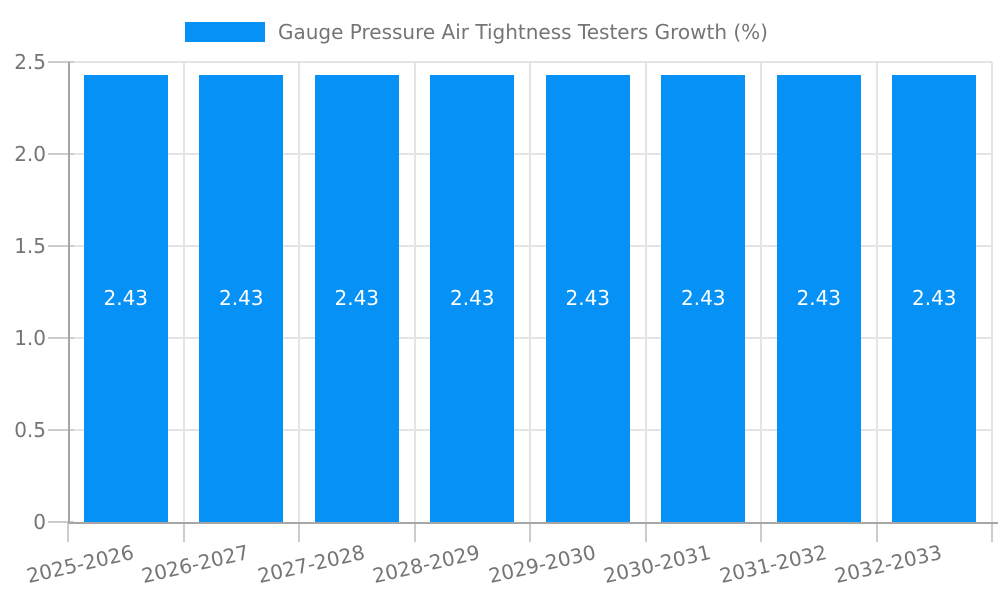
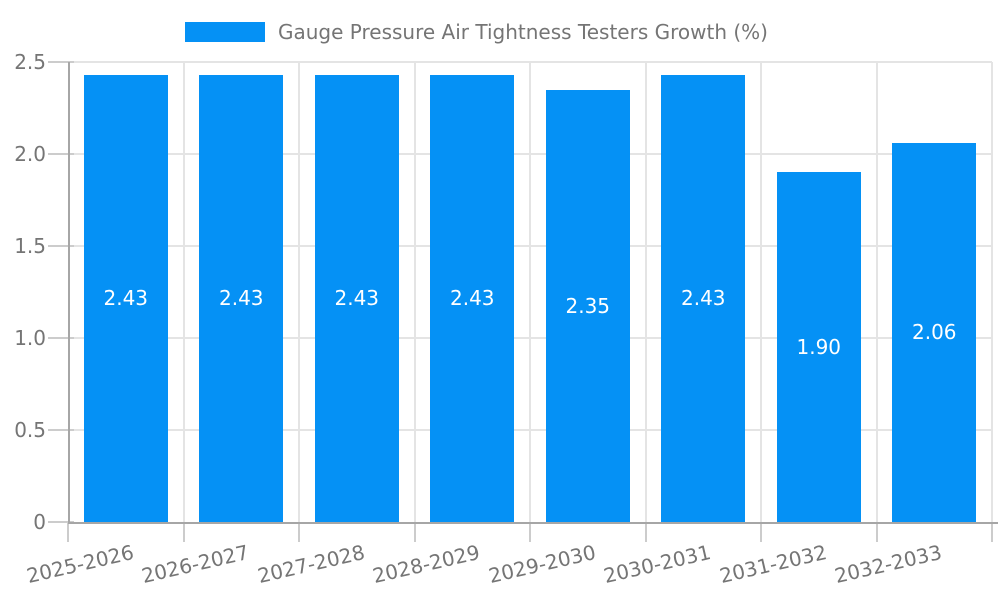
2029-2030: 2.43 -> 2.35
2031-2032: 2.43 -> 1.90
2032-2033: 2.43 -> 2.06
